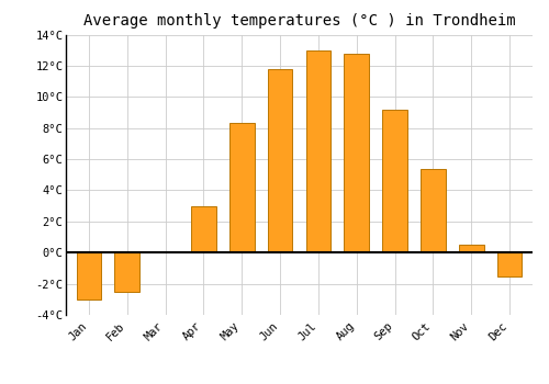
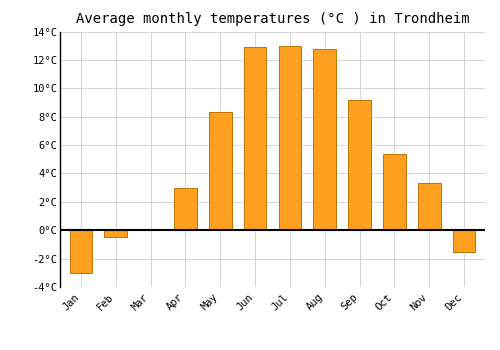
Feb: -2.5°C -> -0.5°C
Jun: 11.8°C -> 12.9°C
Nov: 0.5°C -> 3.3°C
